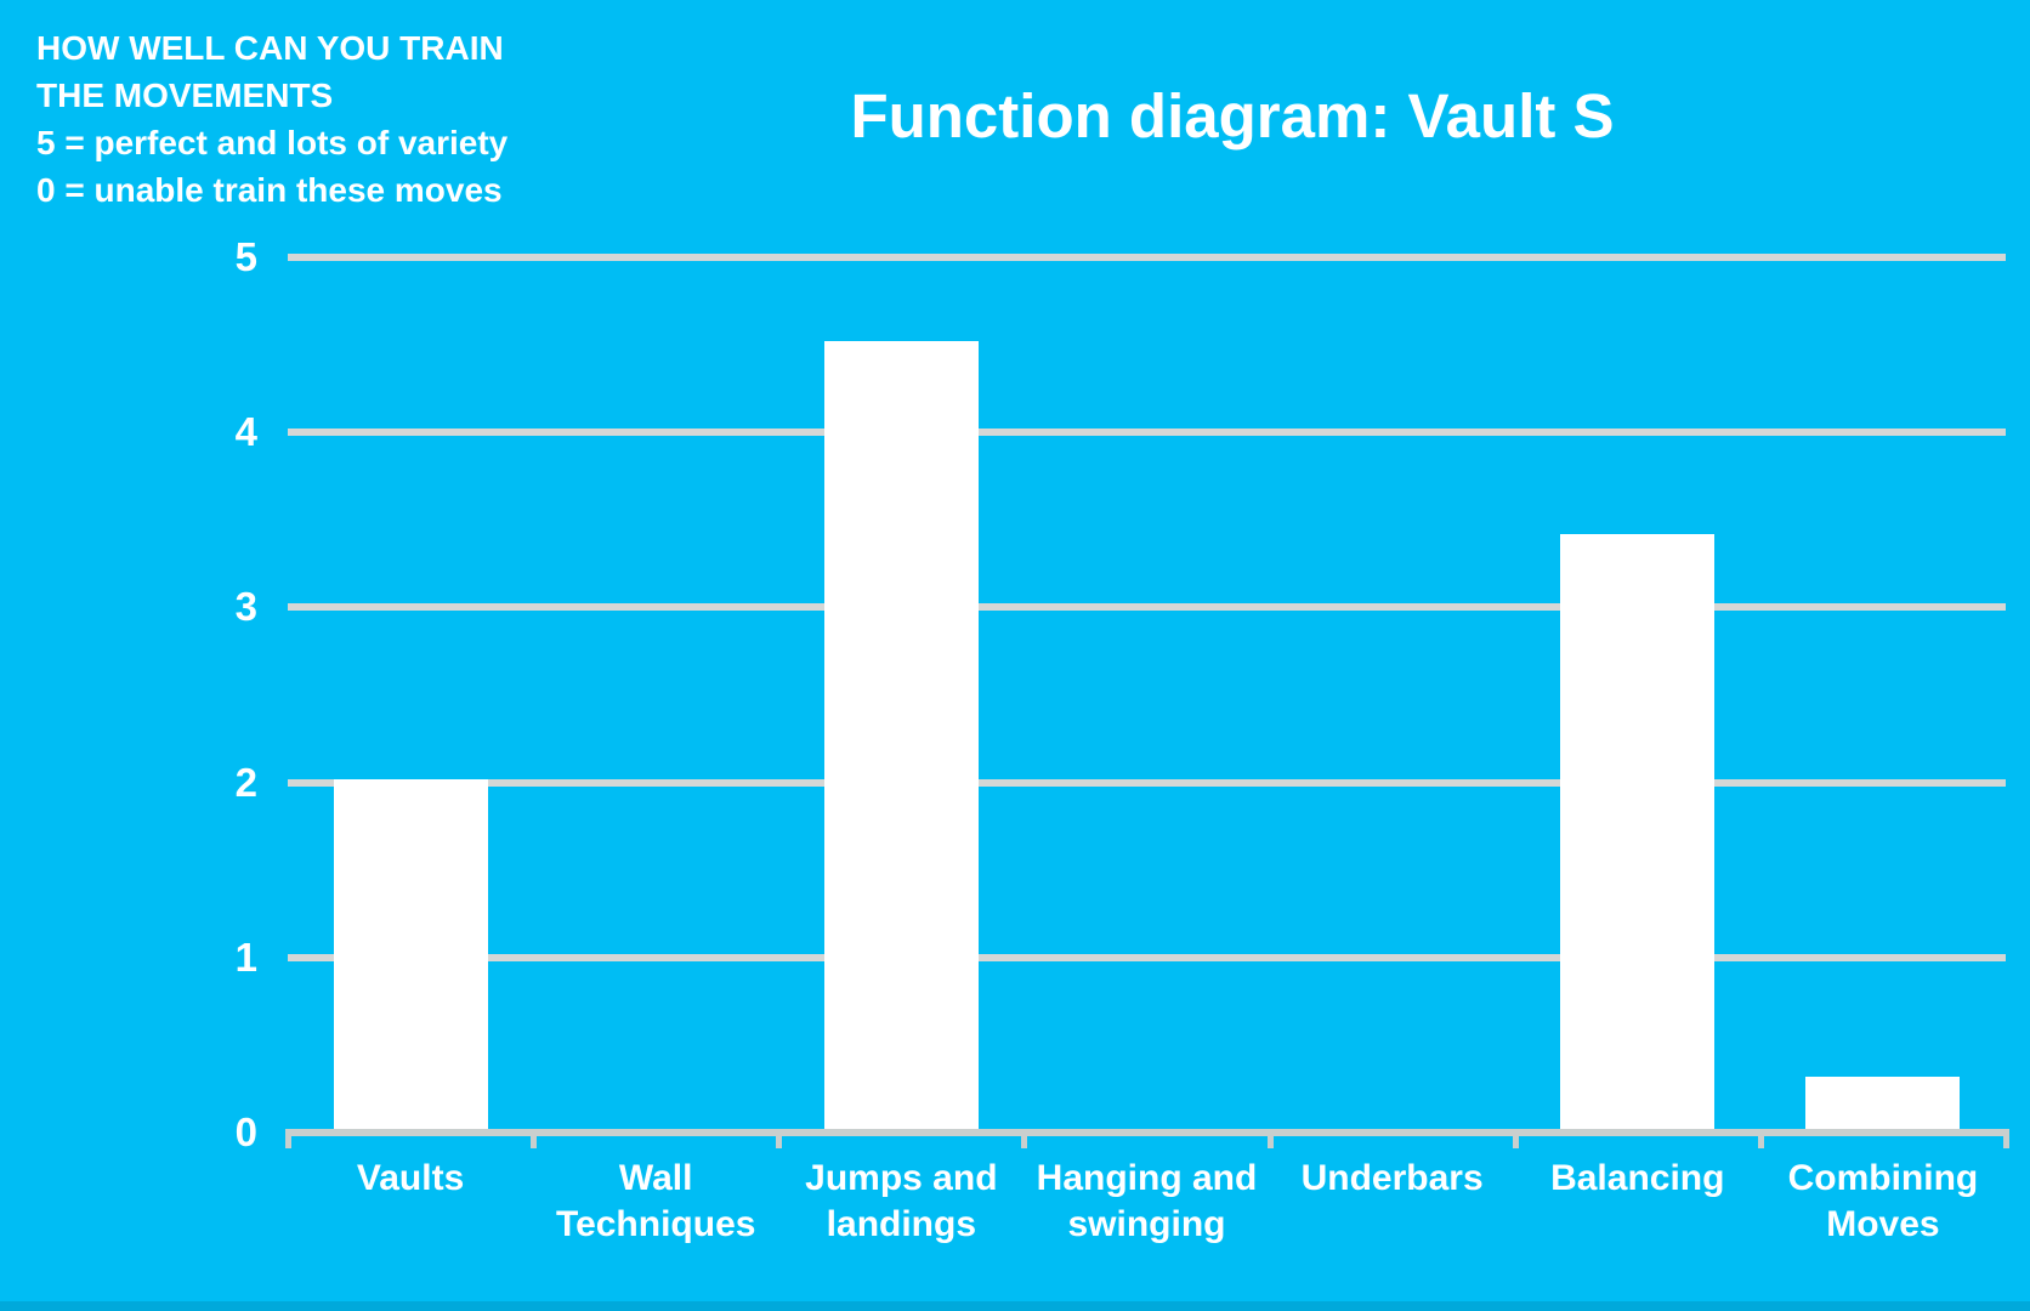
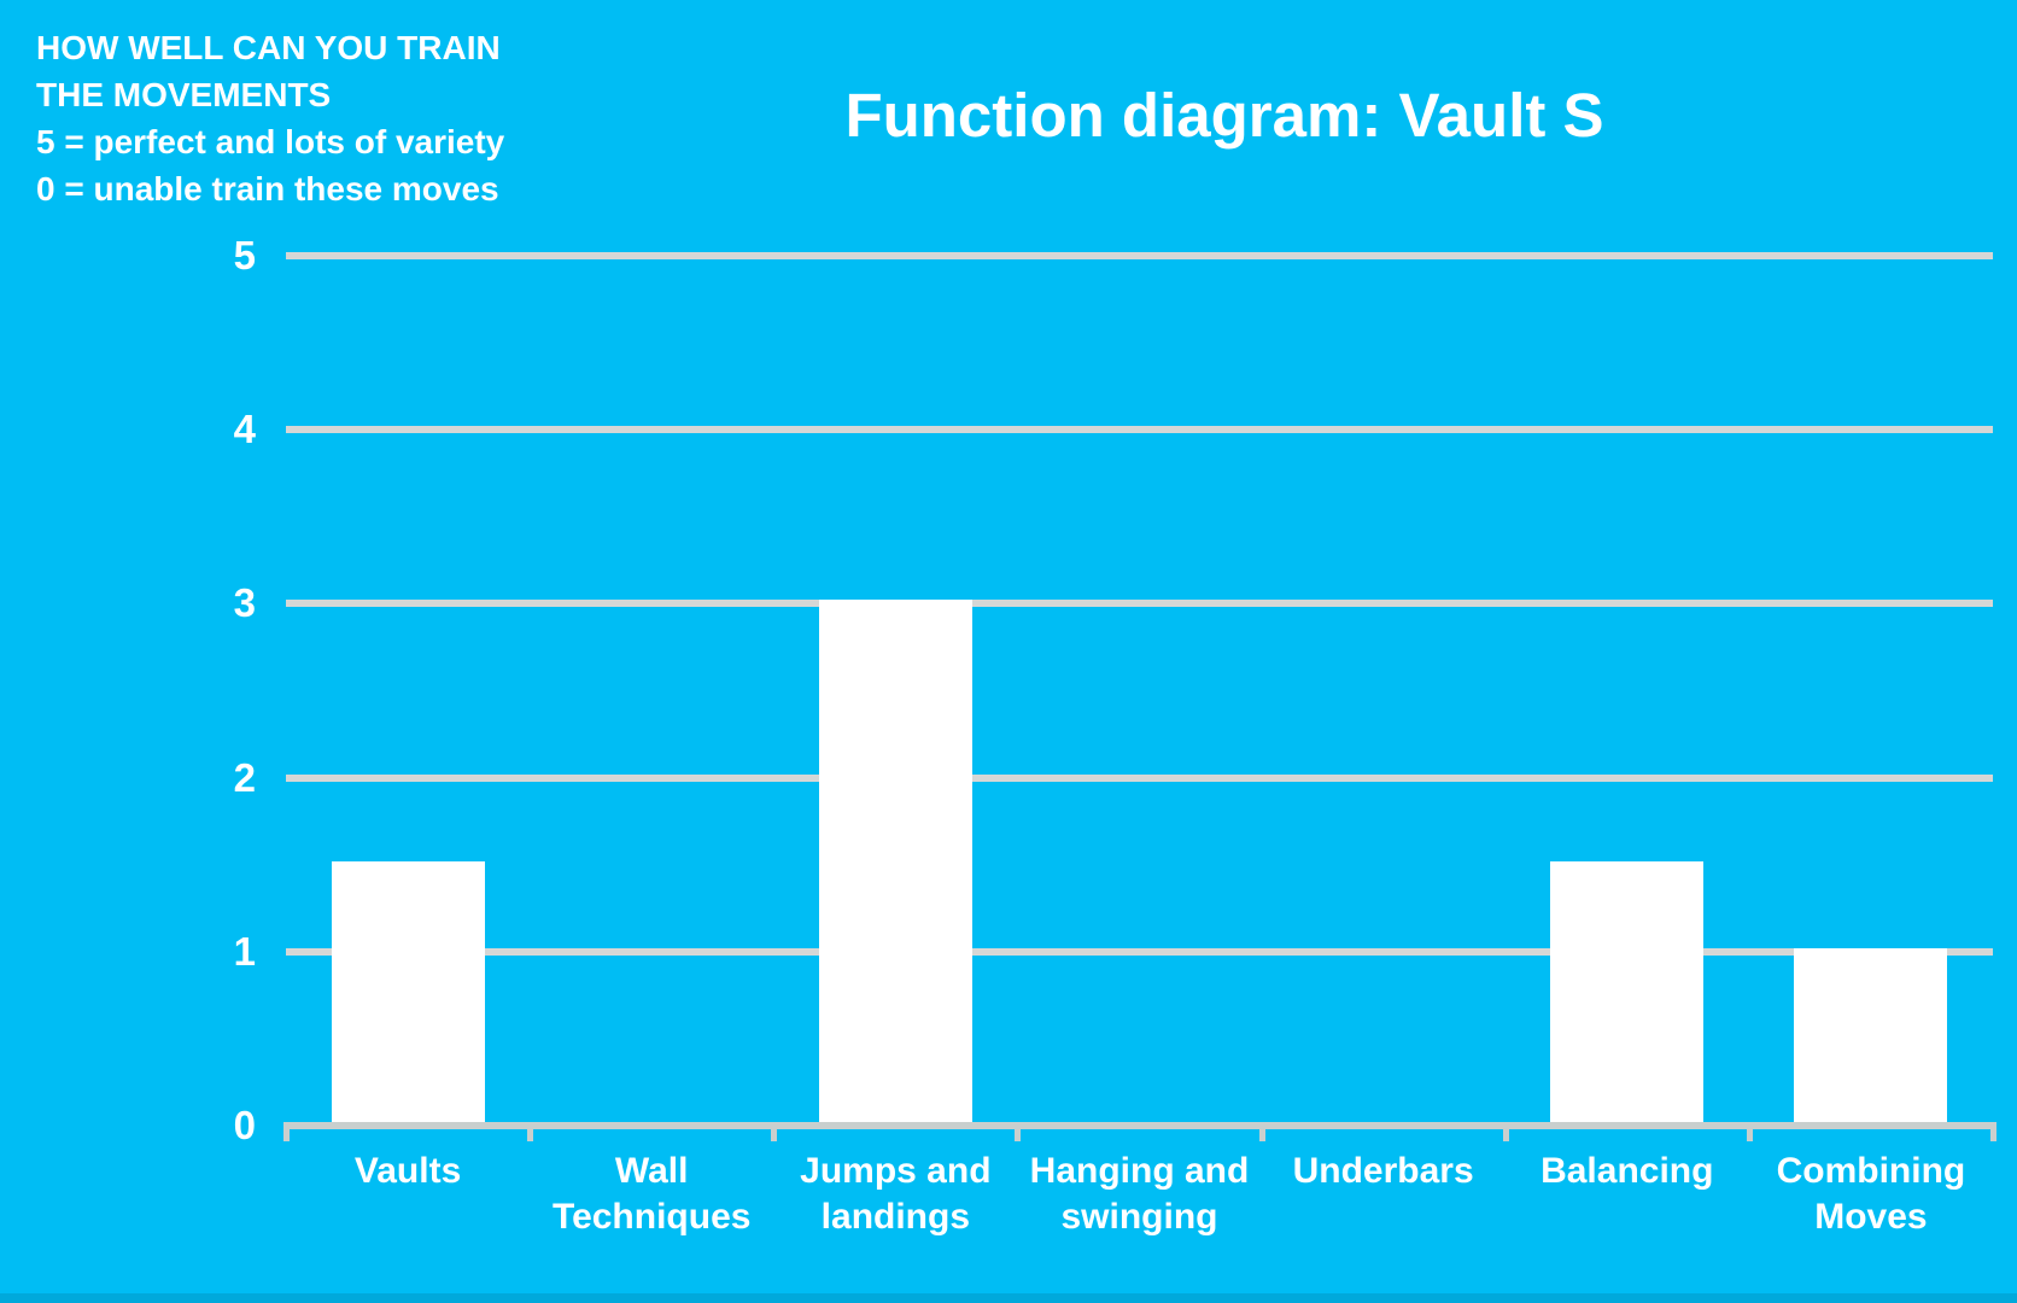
Vaults: 2.0 -> 1.5
Jumps and landings: 4.5 -> 3.0
Balancing: 3.4 -> 1.5
Combining Moves: 0.3 -> 1.0
